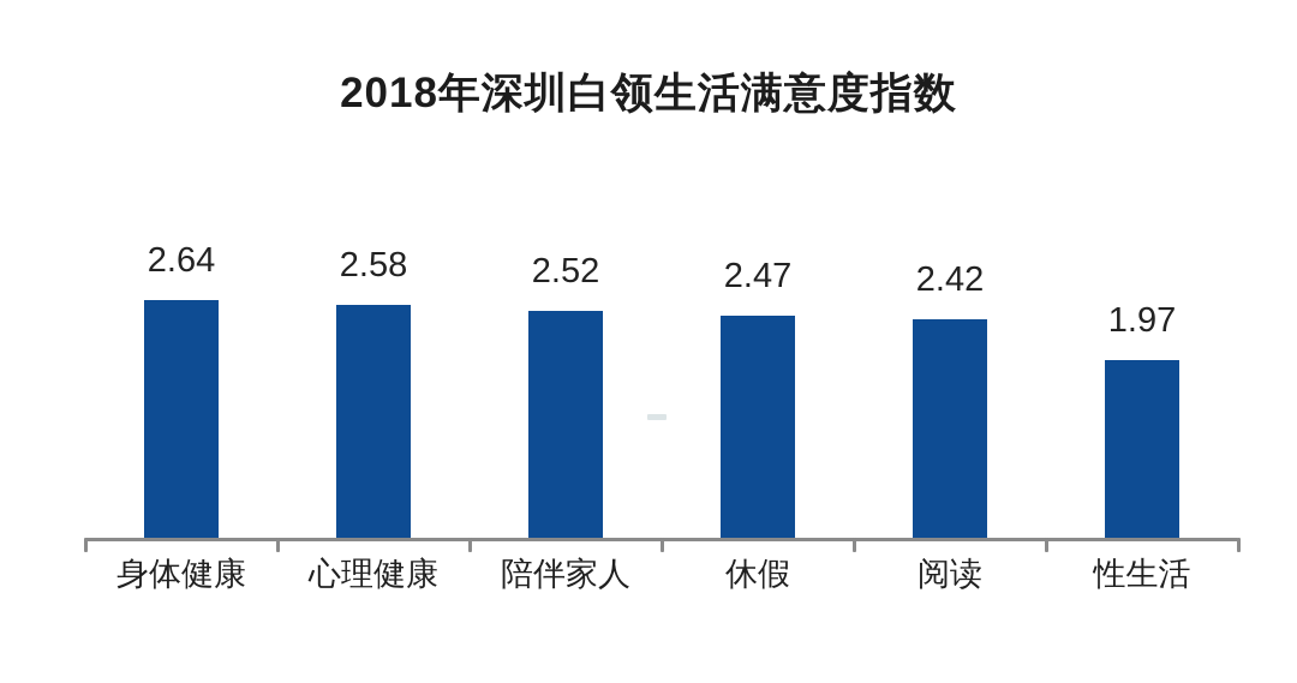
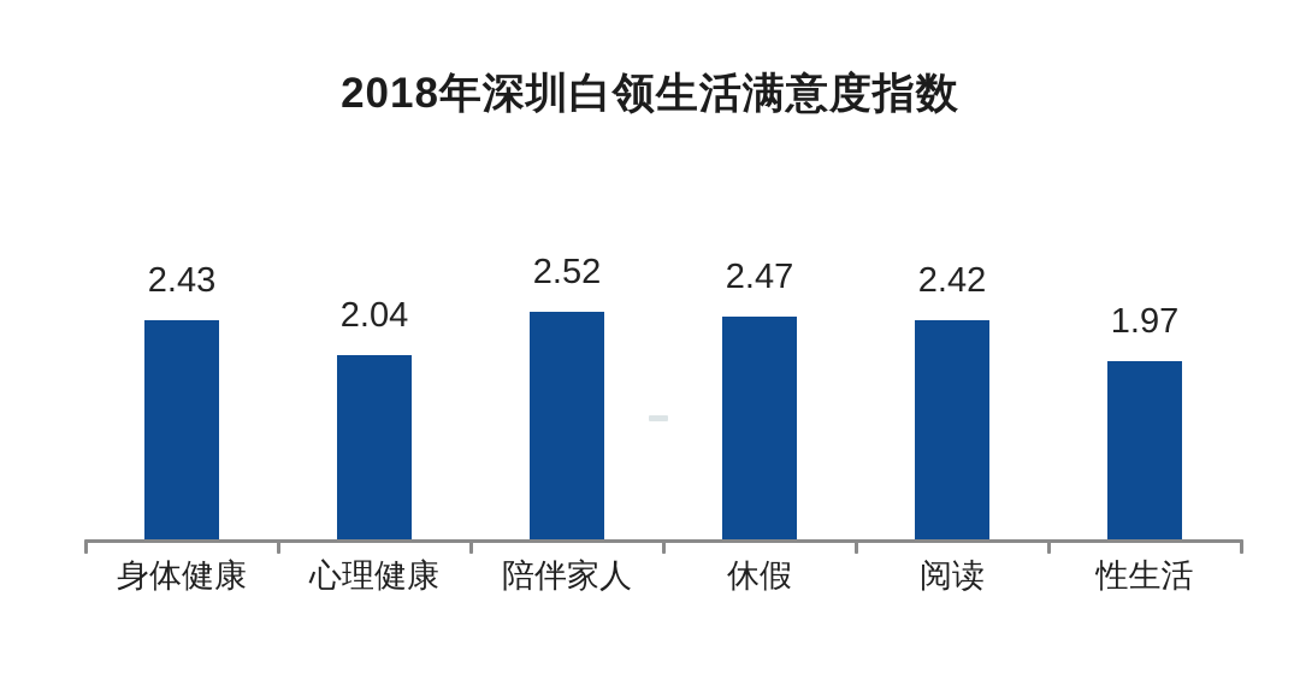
身体健康: 2.64 -> 2.43
心理健康: 2.58 -> 2.04
